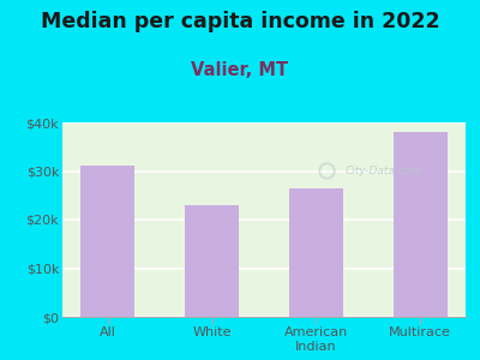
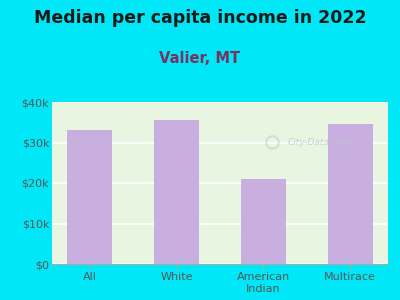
All: $31.0k -> $33.0k
White: $23.0k -> $35.5k
American Indian: $26.5k -> $21.0k
Multirace: $38.0k -> $34.5k
